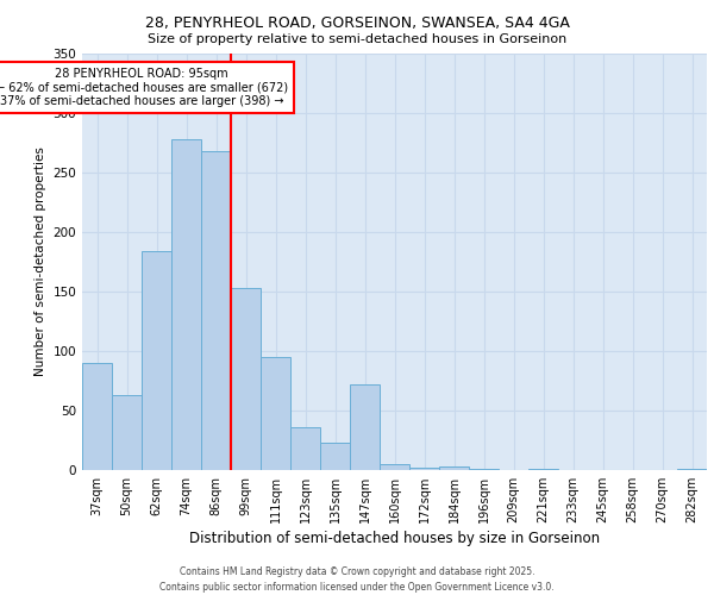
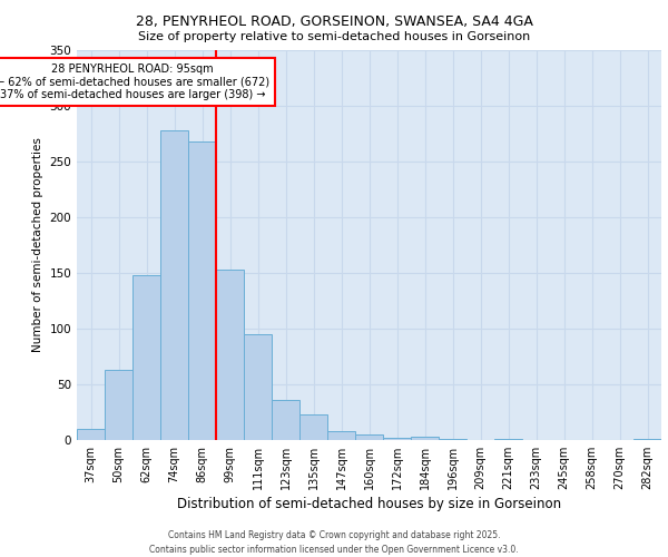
37sqm: 90 -> 10
62sqm: 184 -> 148
147sqm: 72 -> 8
